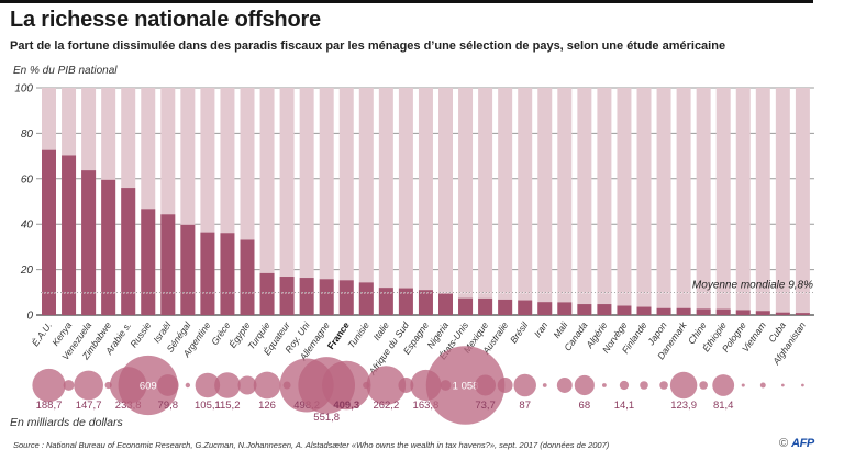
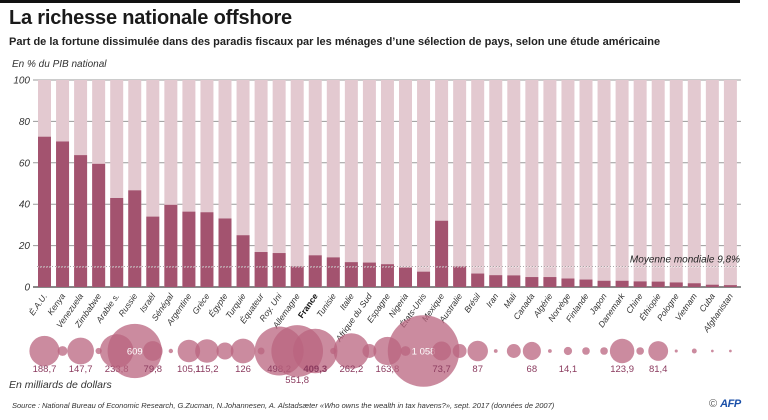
Arabie s.: 56 -> 43
Israël: 44 -> 34
Turquie: 18 -> 25
Allemagne: 16 -> 10
Mexique: 7 -> 32
Australie: 7 -> 10
